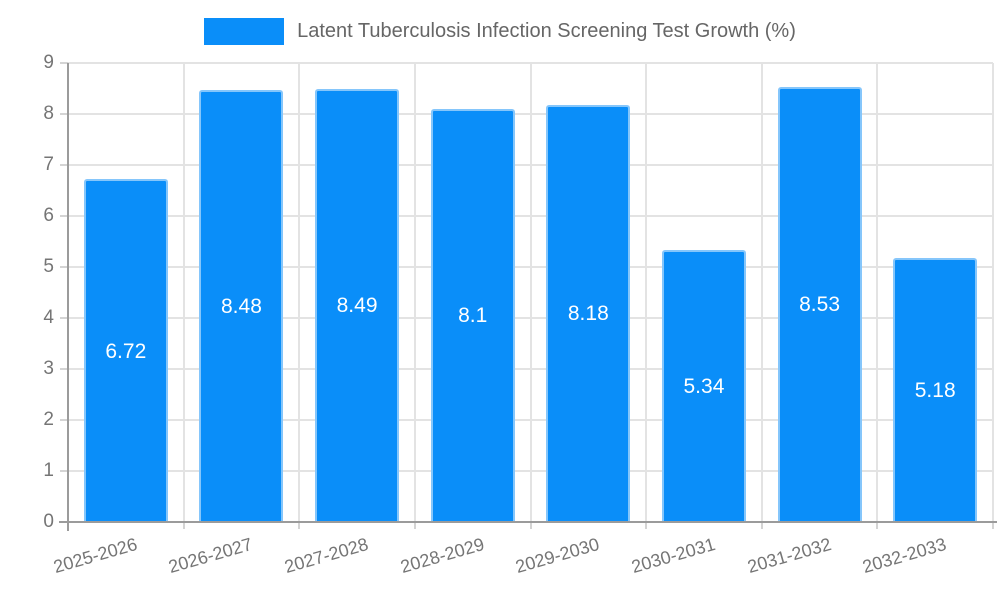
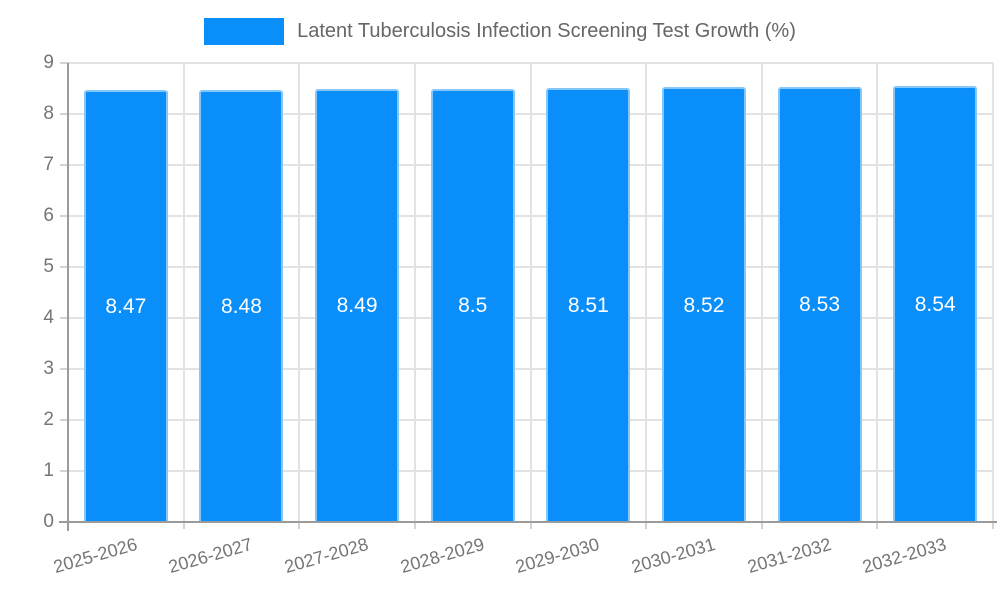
2025-2026: 6.72 -> 8.47
2028-2029: 8.1 -> 8.5
2029-2030: 8.18 -> 8.51
2030-2031: 5.34 -> 8.52
2032-2033: 5.18 -> 8.54
